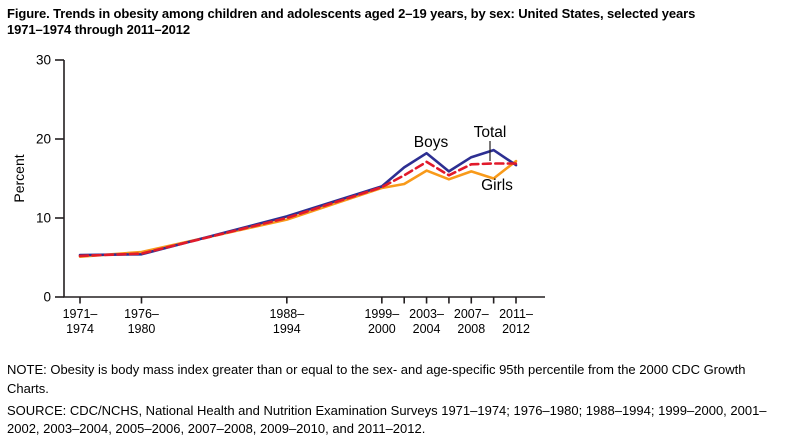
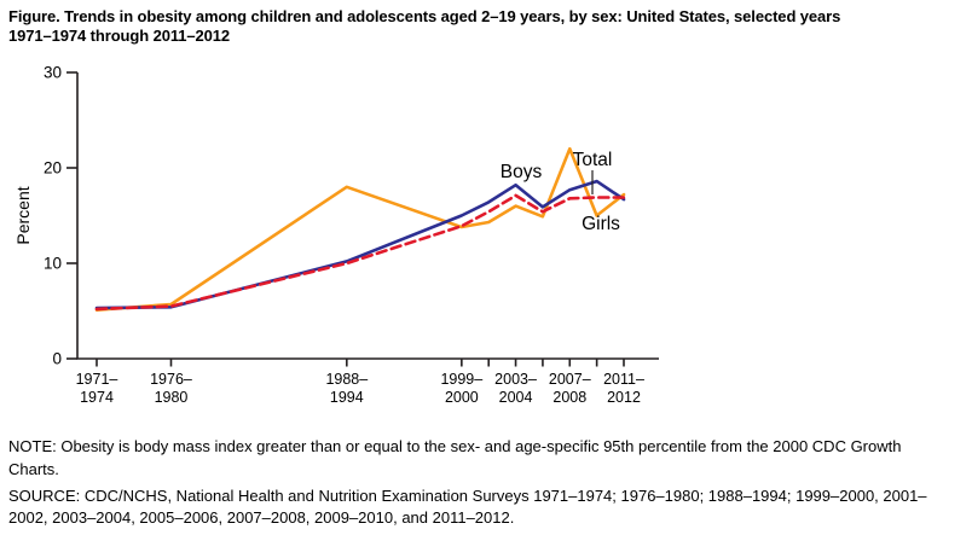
Girls/1988–1994: 10 -> 18
Boys/1999–2000: 14 -> 15
Girls/2007–2008: 16 -> 22
